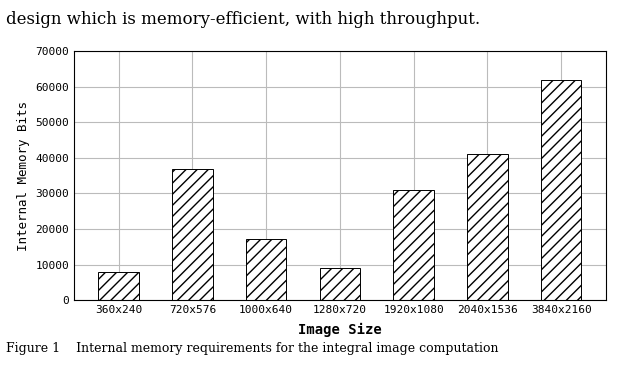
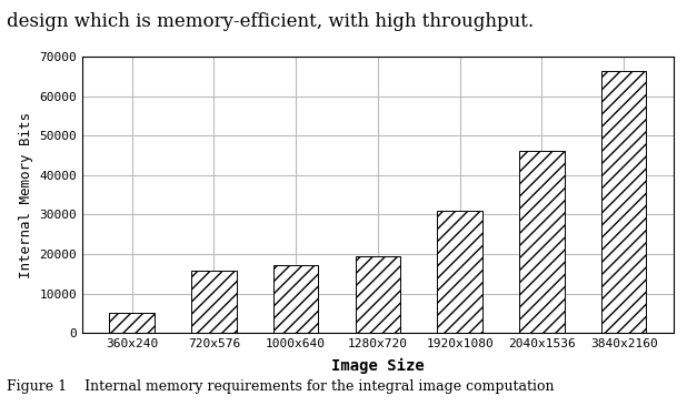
360x240: 8000 -> 5000
720x576: 37000 -> 15700
1280x720: 9000 -> 19400
2040x1536: 41000 -> 46100
3840x2160: 62000 -> 66500
